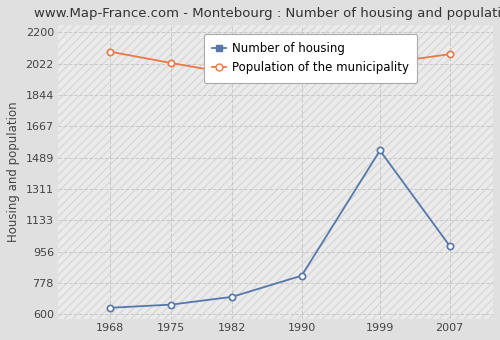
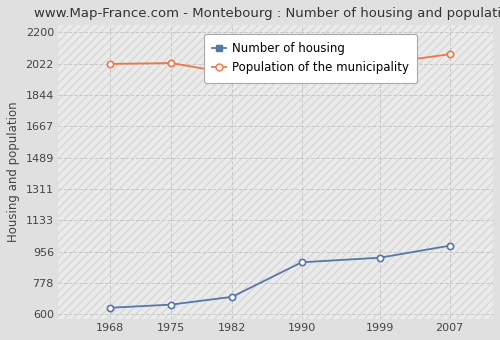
Population of the municipality/1968: 2090 -> 2020
Number of housing/1990: 820 -> 900
Number of housing/1999: 1530 -> 920
